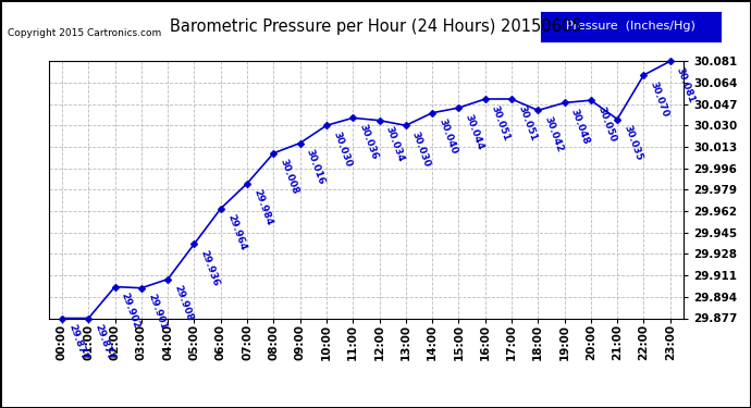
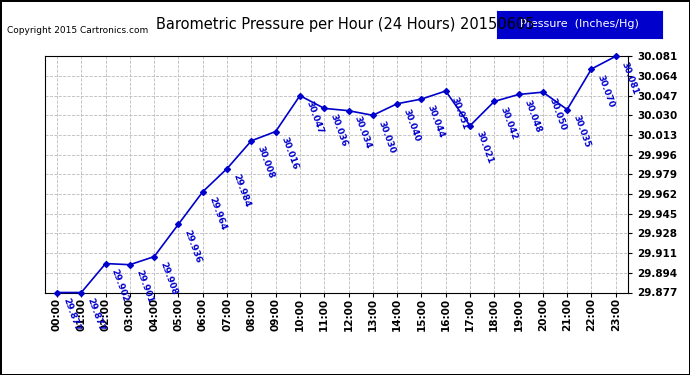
10:00: 30.030 -> 30.047
17:00: 30.051 -> 30.021
